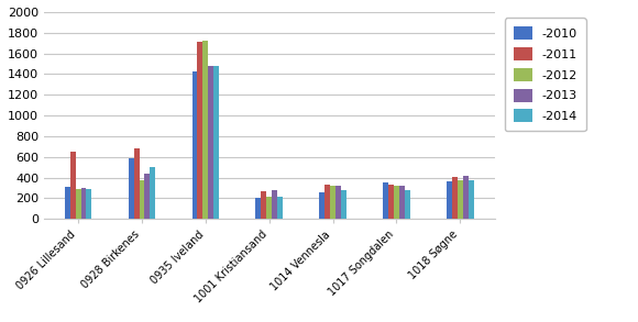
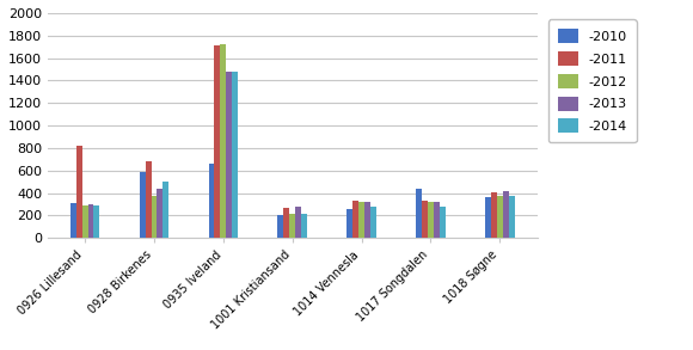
-2011/0926 Lillesand: 660 -> 820
-2010/0935 Iveland: 1420 -> 660
-2010/1017 Songdalen: 360 -> 440
